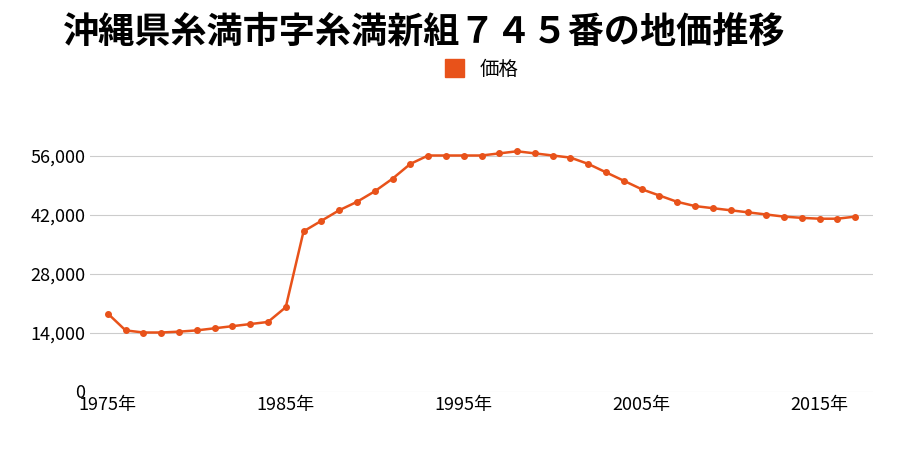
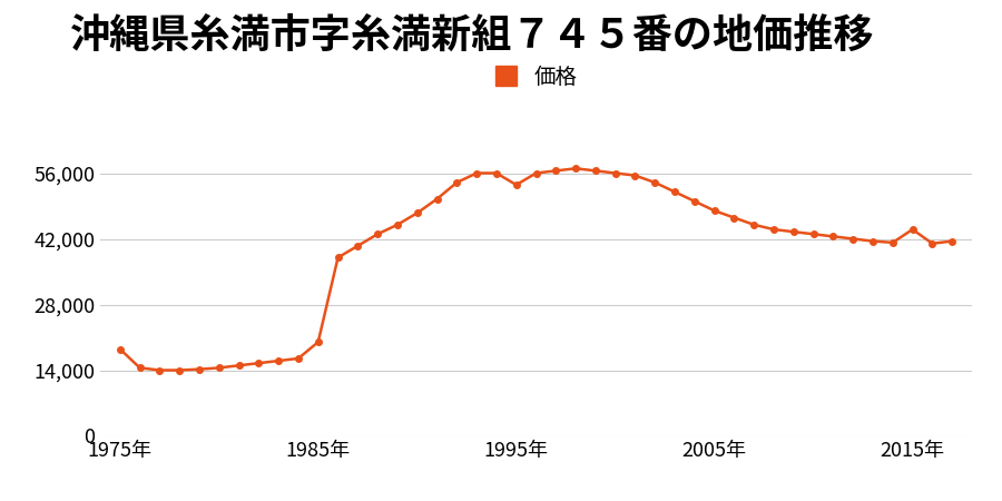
1995年: 56,000 -> 53,500
2015年: 41,000 -> 44,000
